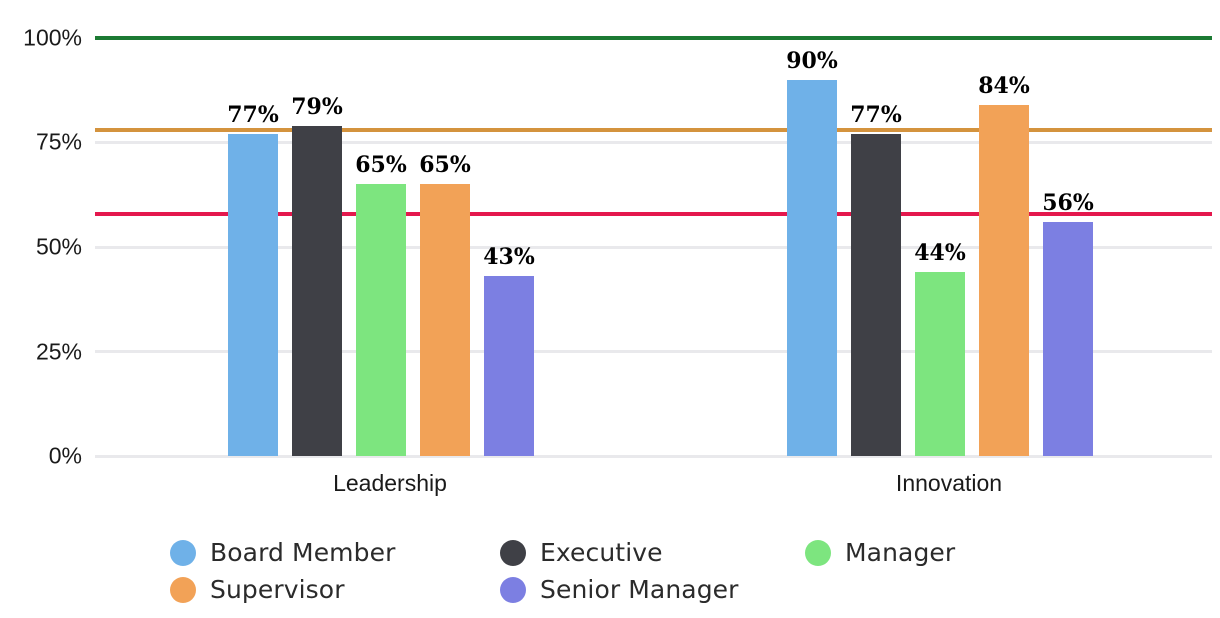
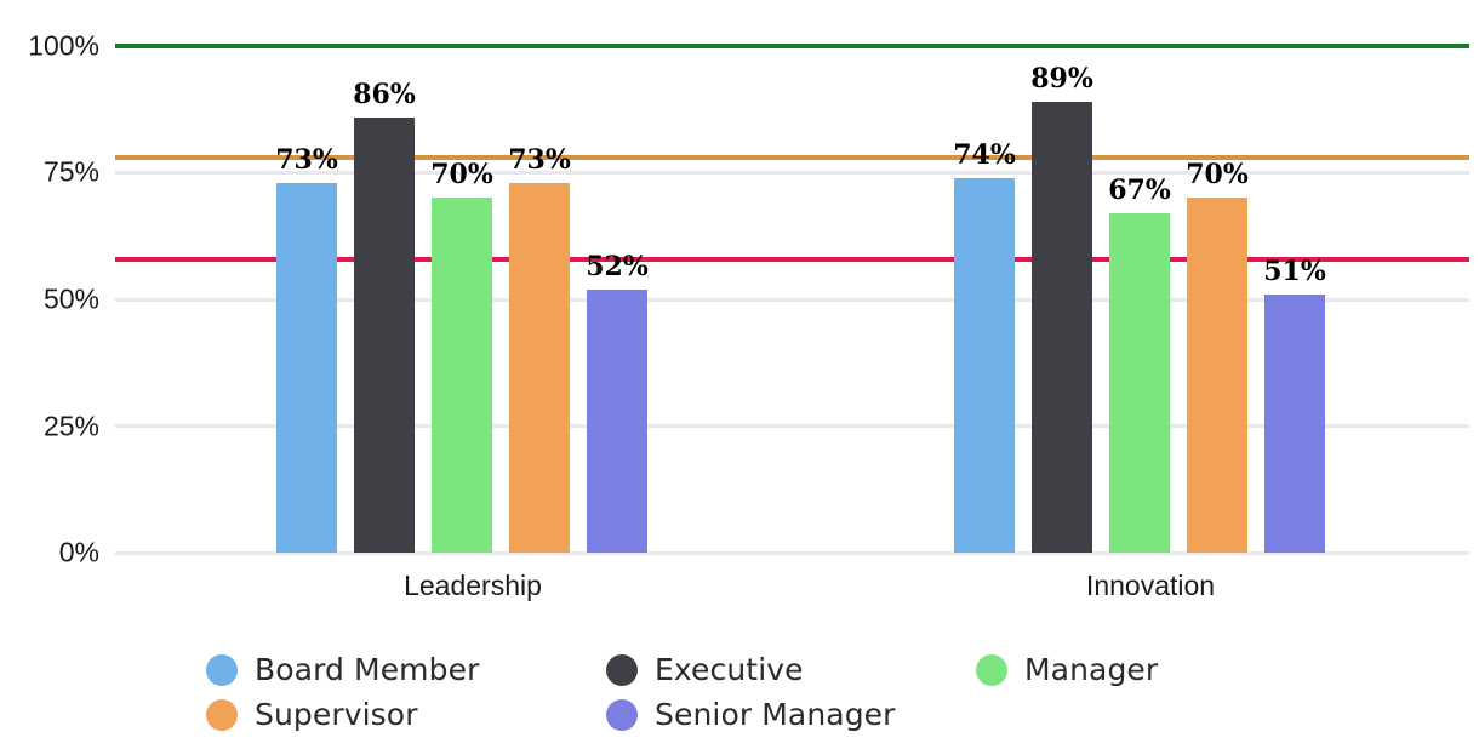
Board Member/Leadership: 77% -> 73%
Executive/Leadership: 79% -> 86%
Manager/Leadership: 65% -> 70%
Supervisor/Leadership: 65% -> 73%
Senior Manager/Leadership: 43% -> 52%
Board Member/Innovation: 90% -> 74%
Executive/Innovation: 77% -> 89%
Manager/Innovation: 44% -> 67%
Supervisor/Innovation: 84% -> 70%
Senior Manager/Innovation: 56% -> 51%
